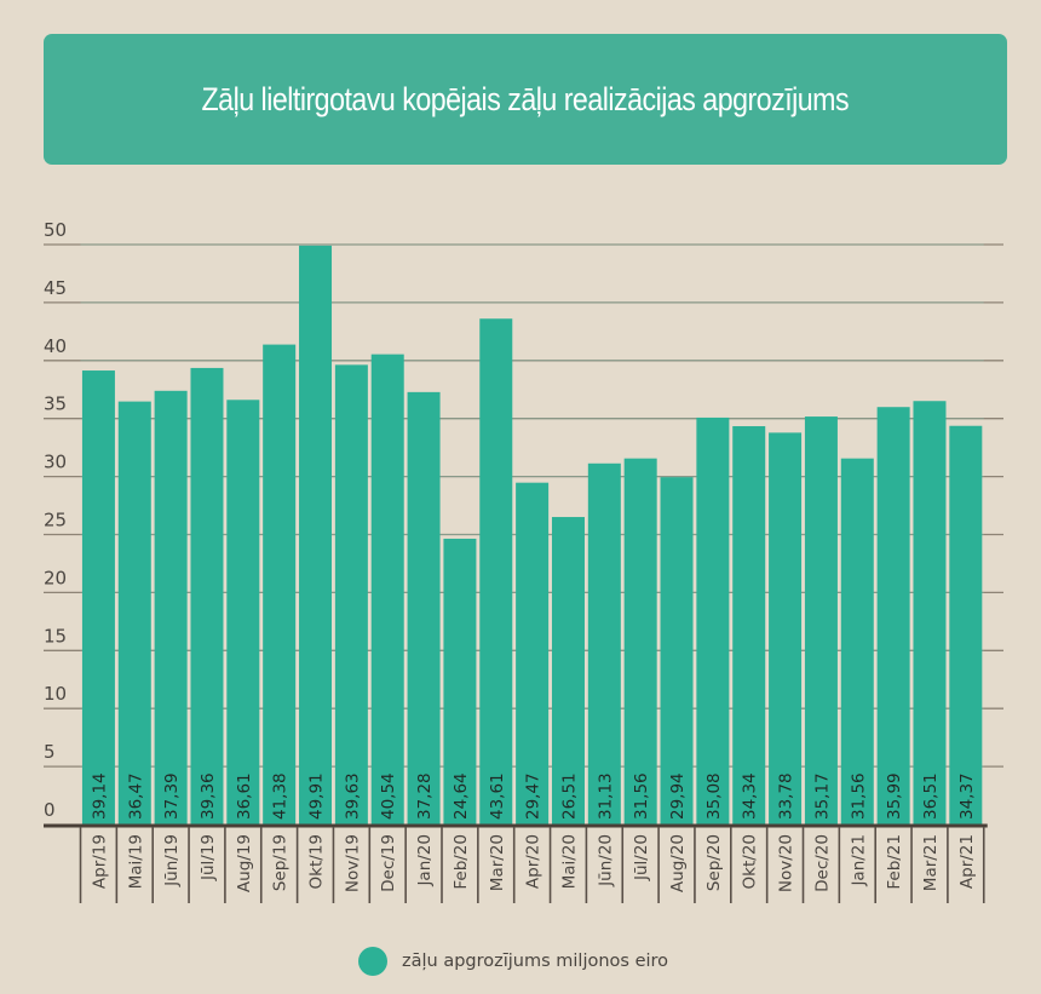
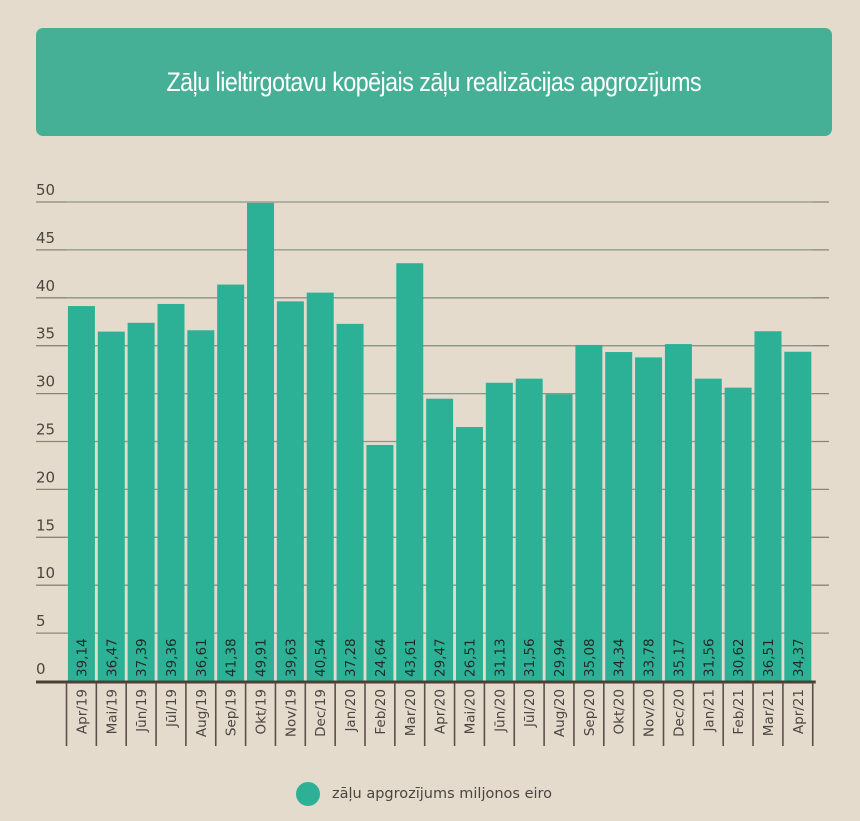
Feb/21: 35,99 -> 30,62
